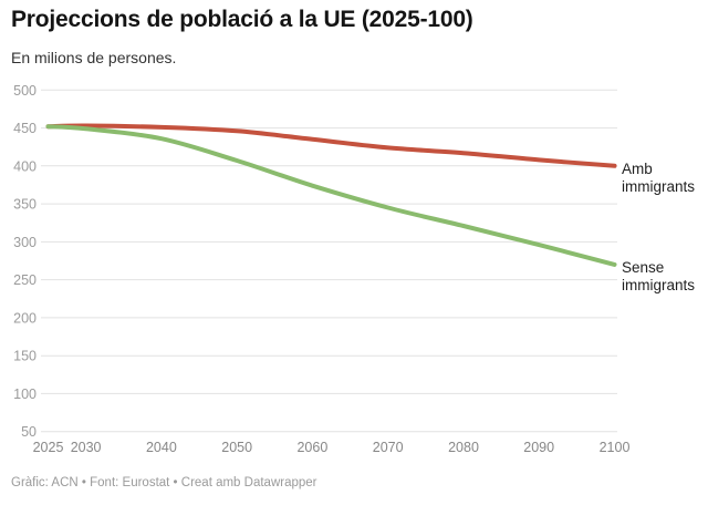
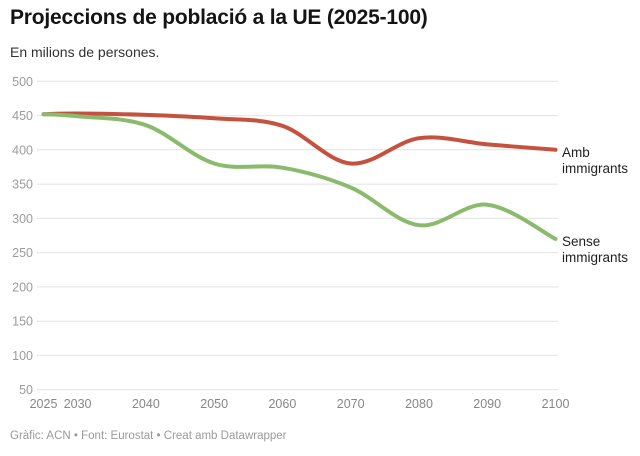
Sense immigrants/2050: 410 -> 380
Amb immigrants/2070: 420 -> 380
Sense immigrants/2080: 320 -> 290
Sense immigrants/2090: 300 -> 320
